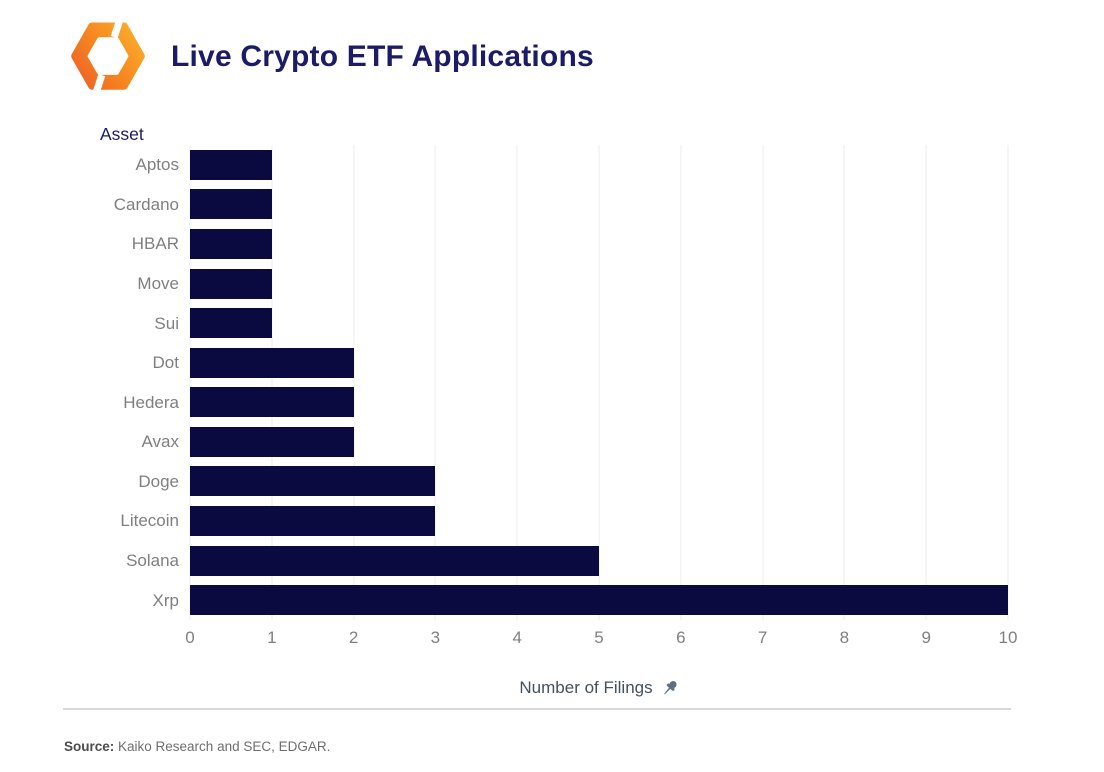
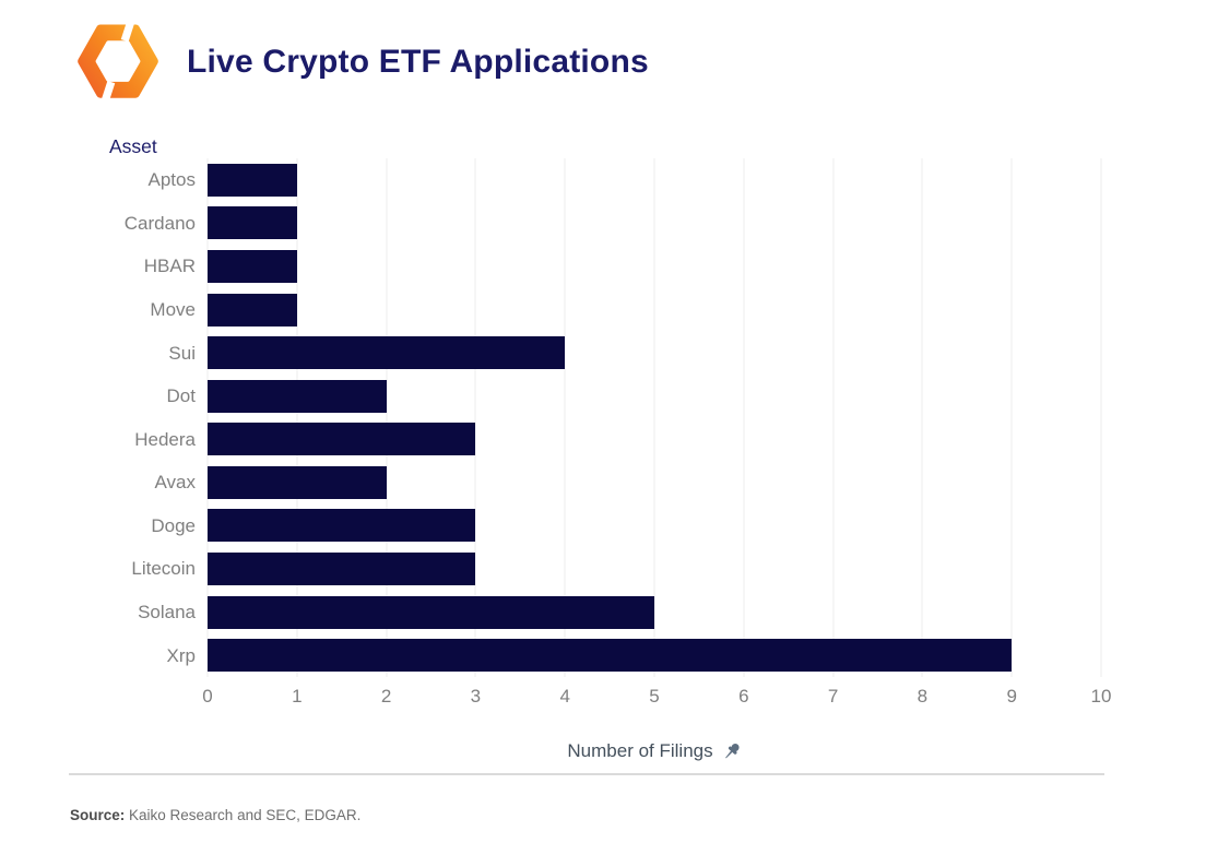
Sui: 1 -> 4
Hedera: 2 -> 3
Xrp: 10 -> 9
